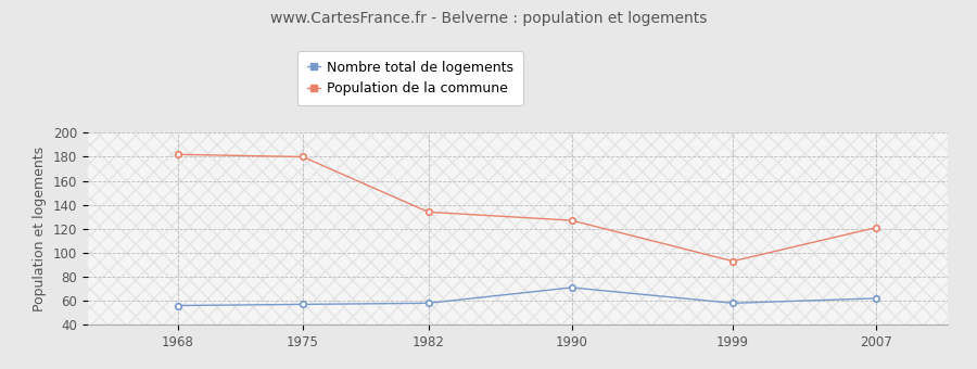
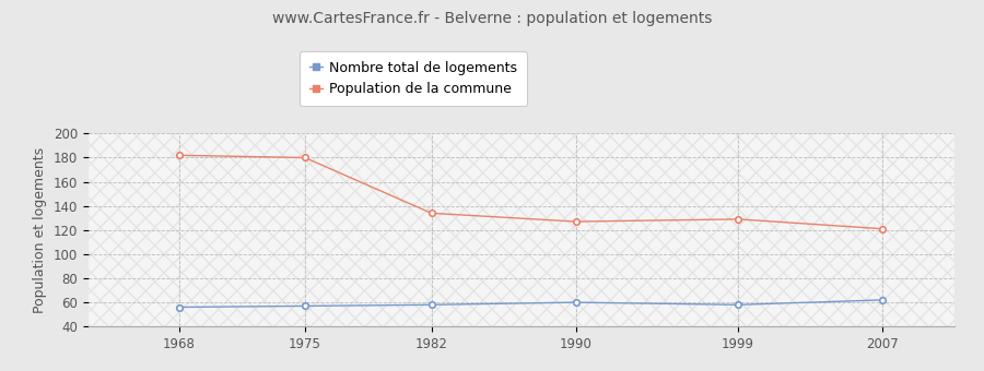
Nombre total de logements/1990: 71 -> 60
Population de la commune/1999: 93 -> 129
